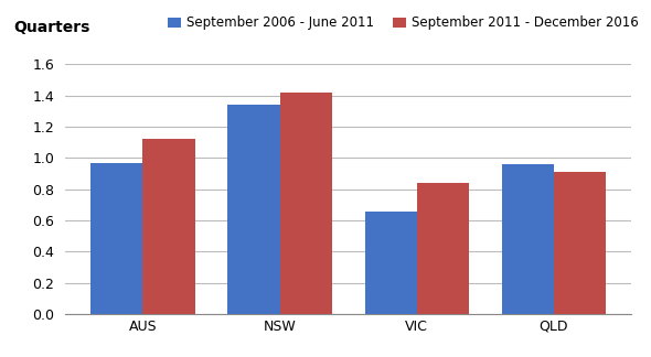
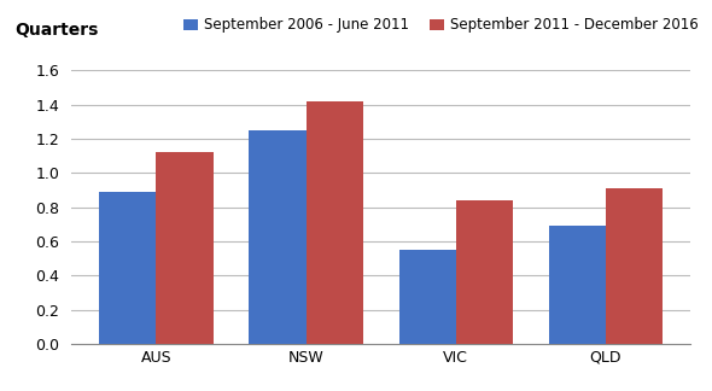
September 2006 - June 2011/AUS: 0.97 -> 0.89
September 2006 - June 2011/NSW: 1.34 -> 1.25
September 2006 - June 2011/VIC: 0.66 -> 0.55
September 2006 - June 2011/QLD: 0.96 -> 0.69
